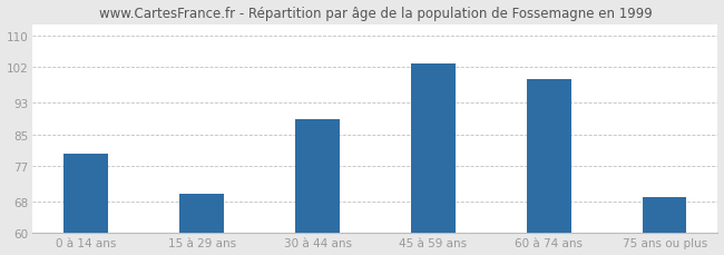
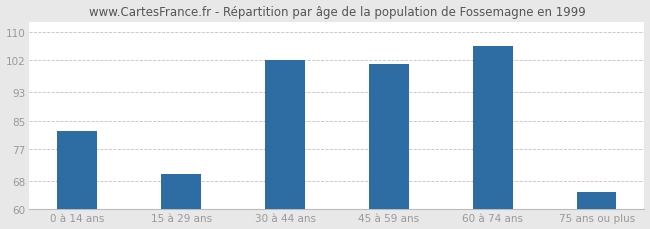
0 à 14 ans: 80 -> 82
30 à 44 ans: 89 -> 102
45 à 59 ans: 103 -> 101
60 à 74 ans: 99 -> 106
75 ans ou plus: 69 -> 65
